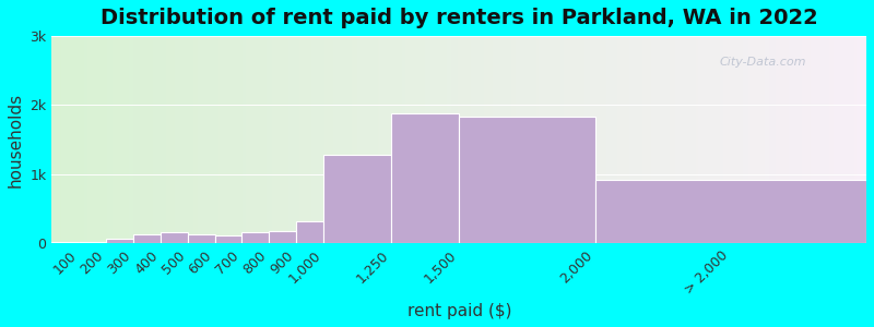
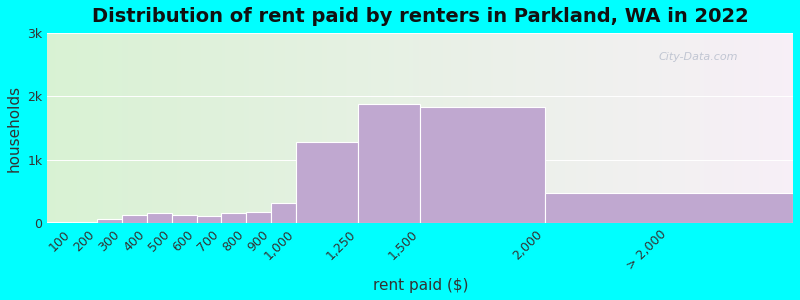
> 2,000: 0.92k -> 0.47k
